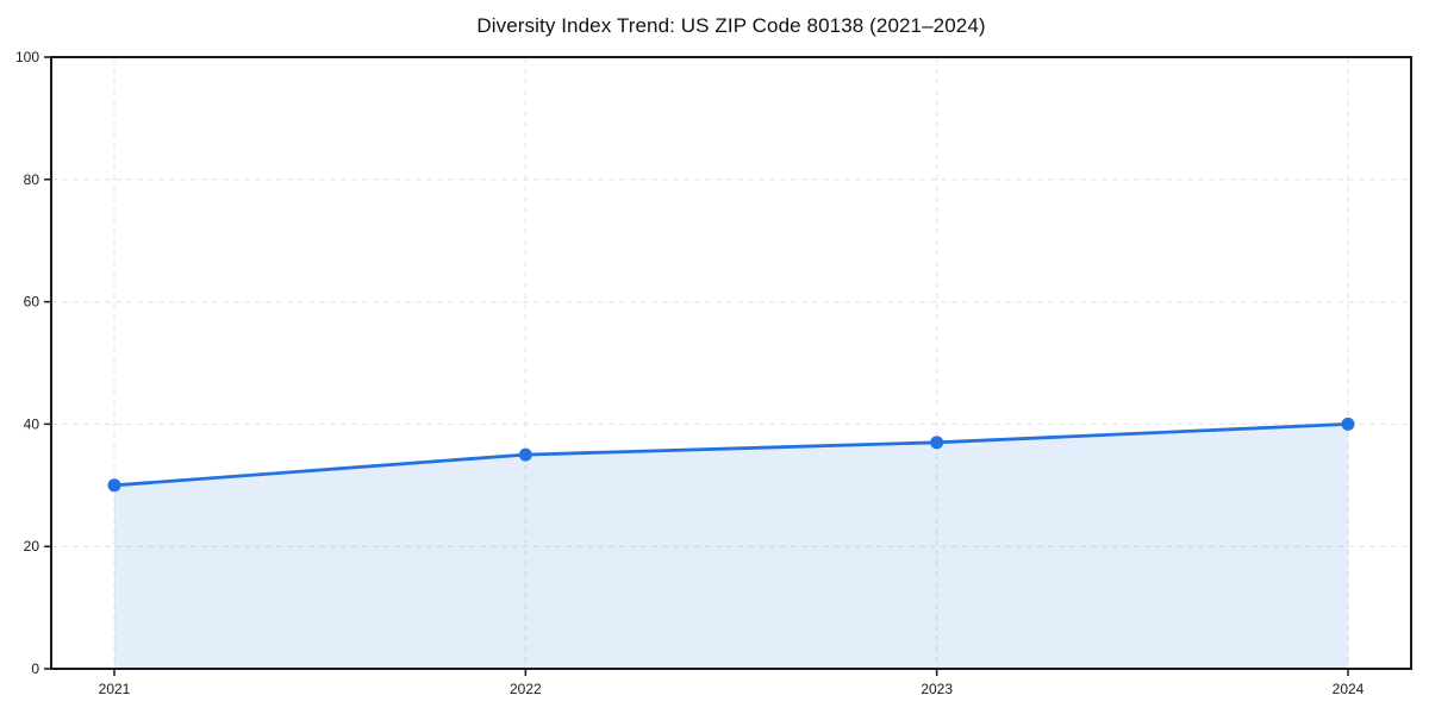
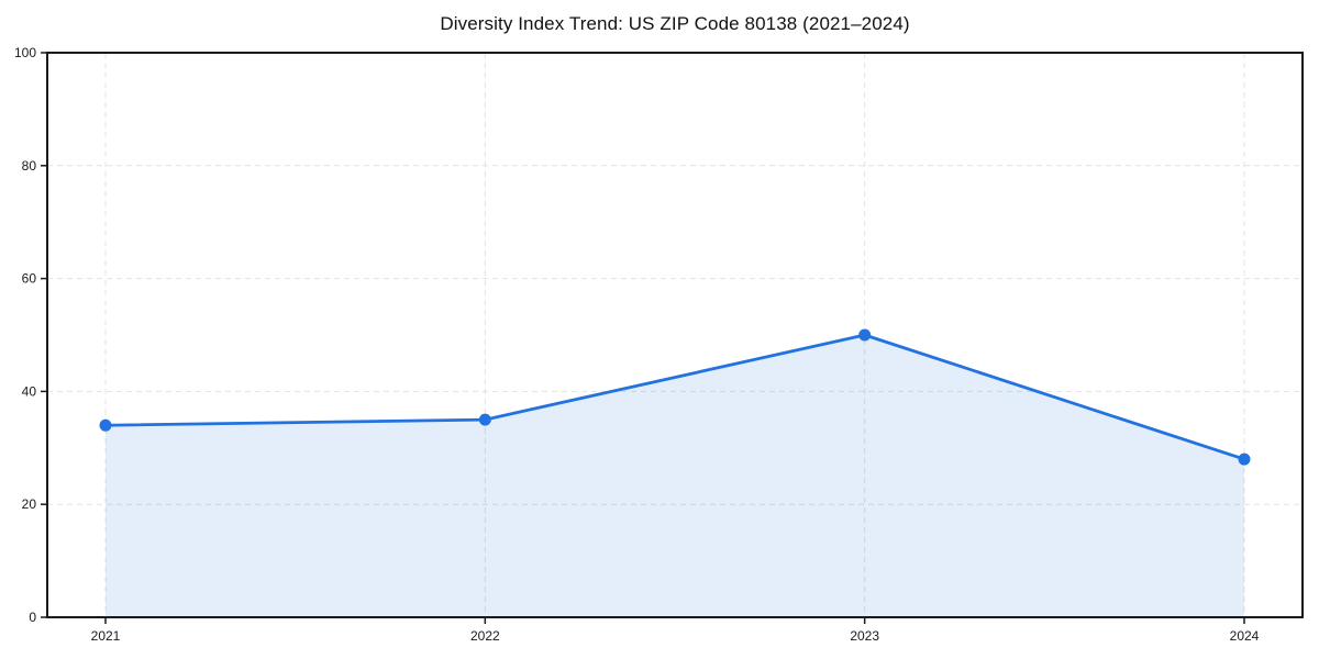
2021: 30 -> 34
2023: 37 -> 50
2024: 40 -> 28
